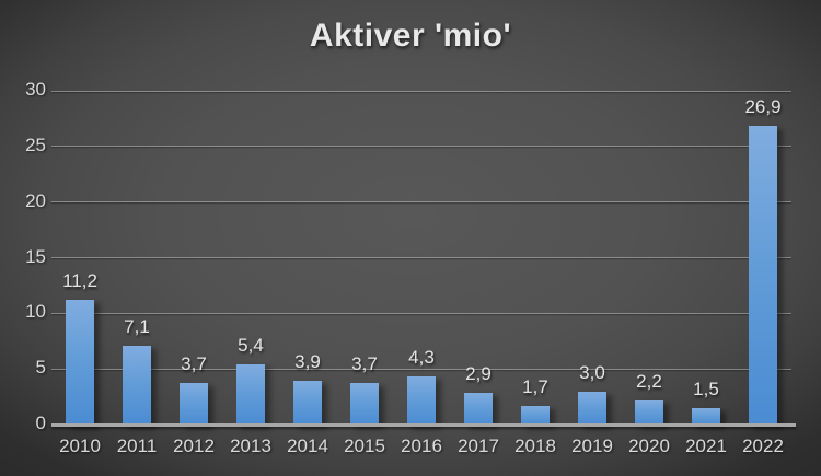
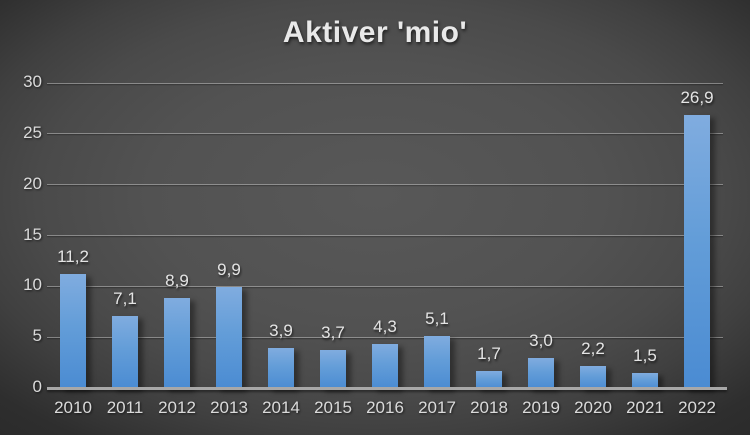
2012: 3,7 -> 8,9
2013: 5,4 -> 9,9
2017: 2,9 -> 5,1
